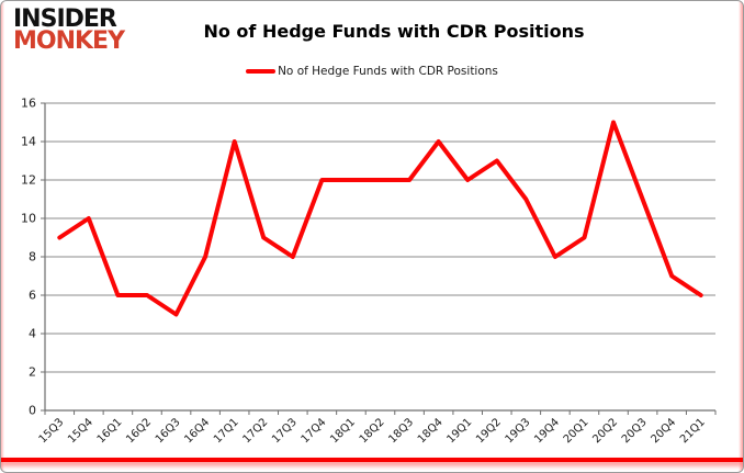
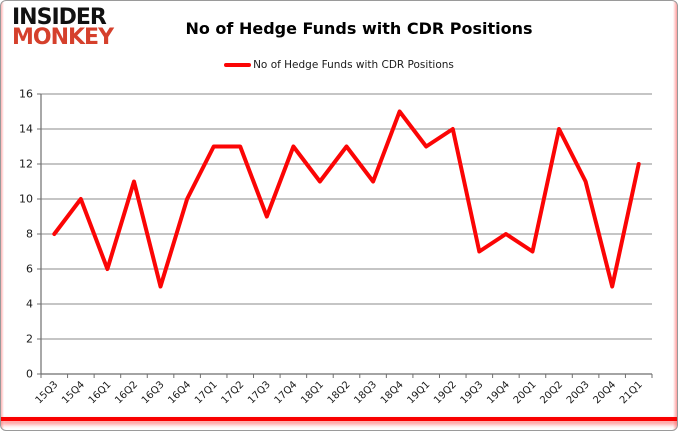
15Q3: 9 -> 8
16Q2: 6 -> 11
16Q4: 8 -> 10
17Q1: 14 -> 13
17Q2: 9 -> 13
17Q3: 8 -> 9
17Q4: 12 -> 13
18Q1: 12 -> 11
18Q2: 12 -> 13
18Q3: 12 -> 11
18Q4: 14 -> 15
19Q1: 12 -> 13
19Q2: 13 -> 14
19Q3: 11 -> 7
20Q1: 9 -> 7
20Q2: 15 -> 14
20Q4: 7 -> 5
21Q1: 6 -> 12
